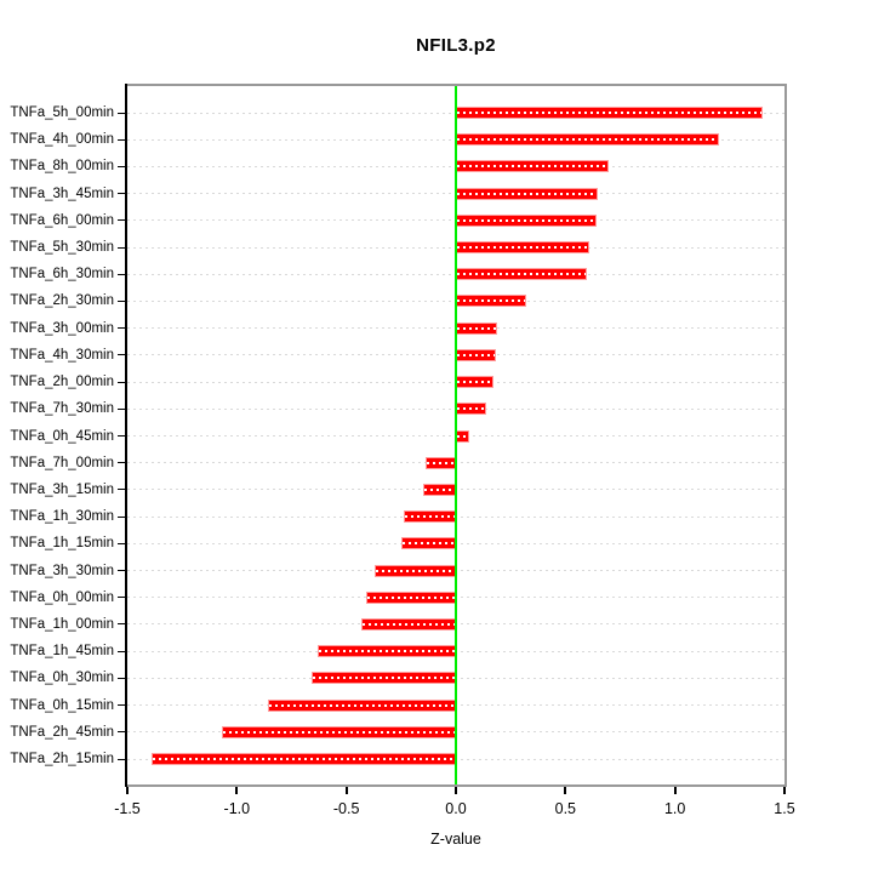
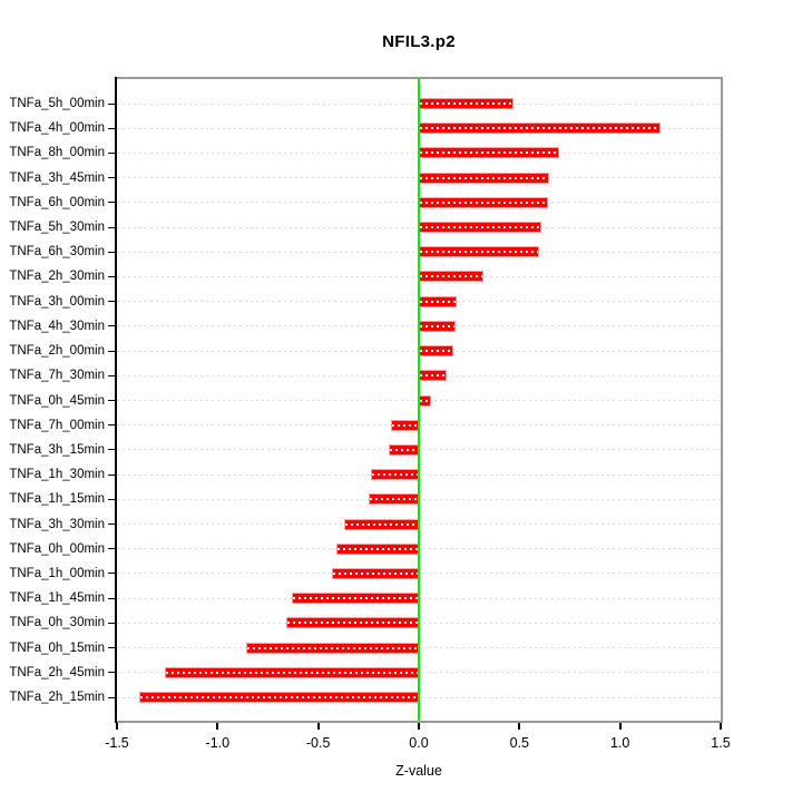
TNFa_5h_00min: 1.40 -> 0.47
TNFa_2h_45min: -1.07 -> -1.26
